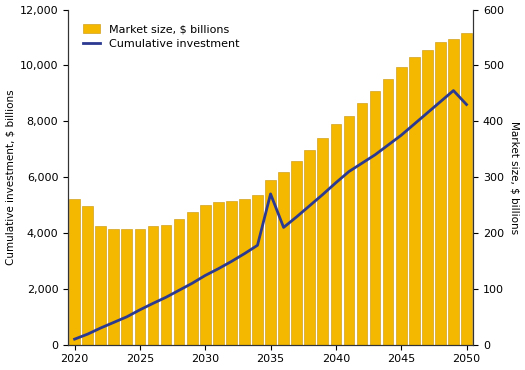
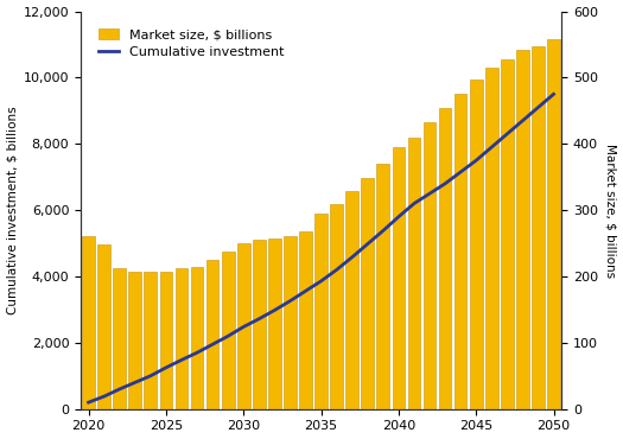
Cumulative investment/2035: 5,400 -> 3,860
Cumulative investment/2050: 8,600 -> 9,500
